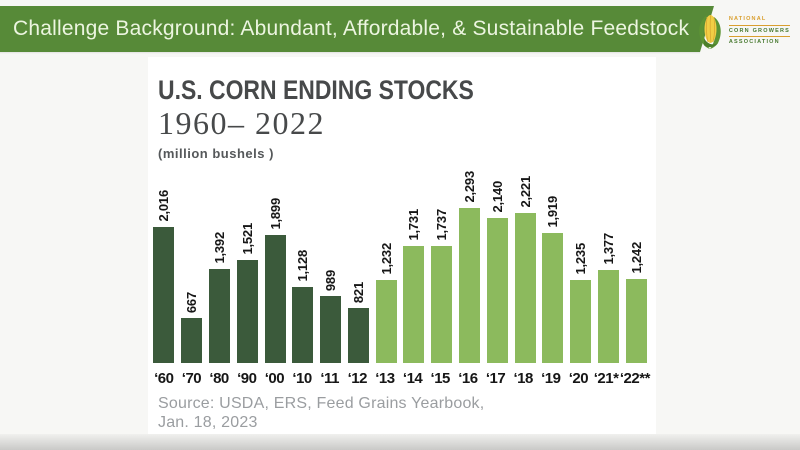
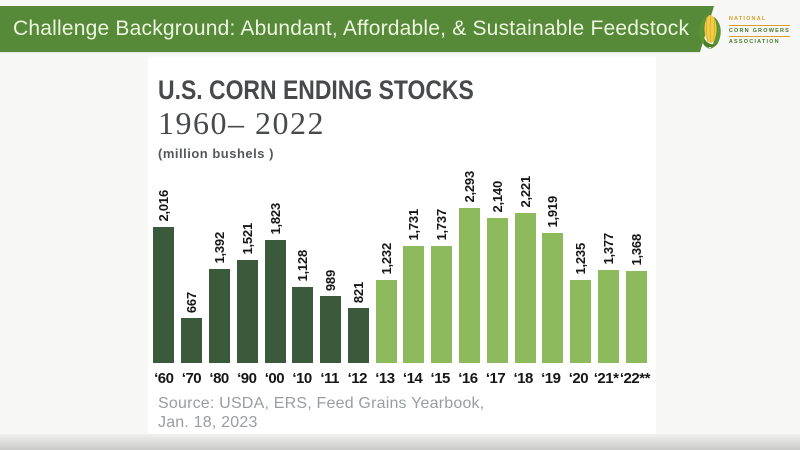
‘00: 1,899 -> 1,823
‘22**: 1,242 -> 1,368
